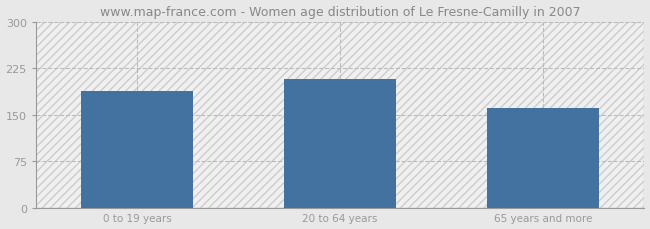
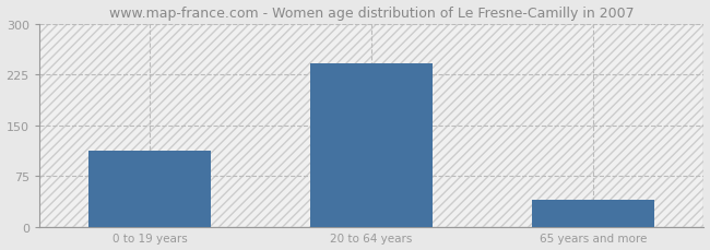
0 to 19 years: 188 -> 113
20 to 64 years: 208 -> 241
65 years and more: 160 -> 40
